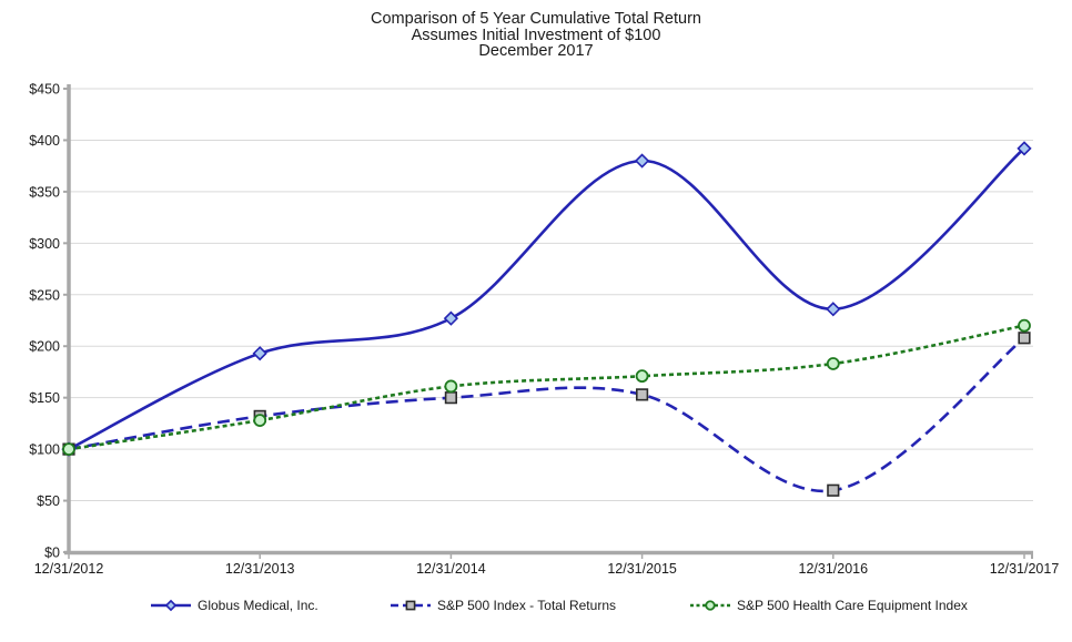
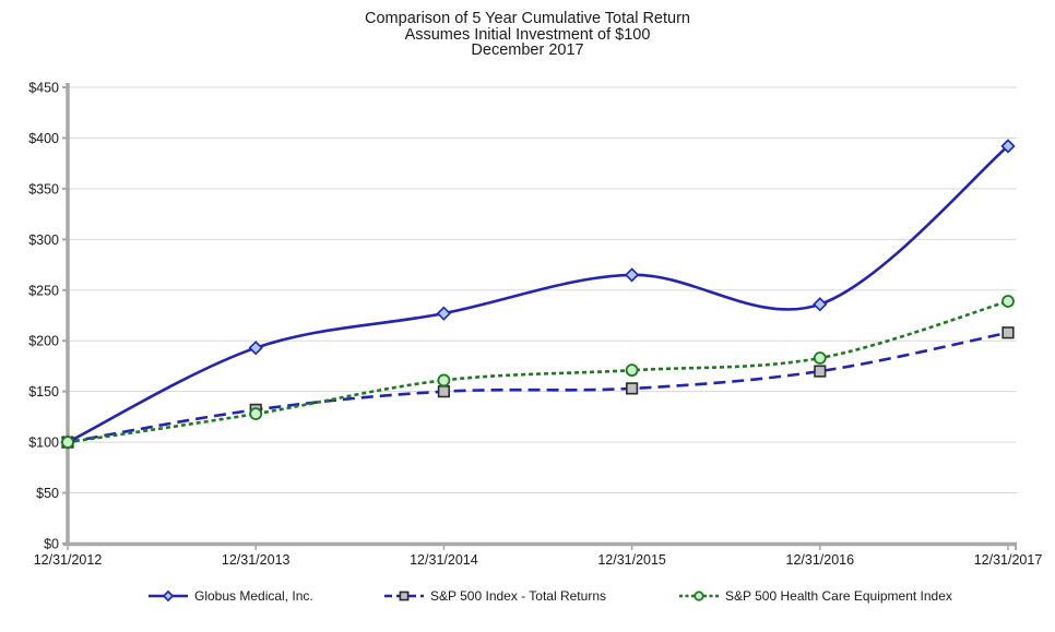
Globus Medical, Inc./12/31/2015: $380 -> $260
S&P 500 Index - Total Returns/12/31/2016: $60 -> $170
S&P 500 Health Care Equipment Index/12/31/2017: $220 -> $240
